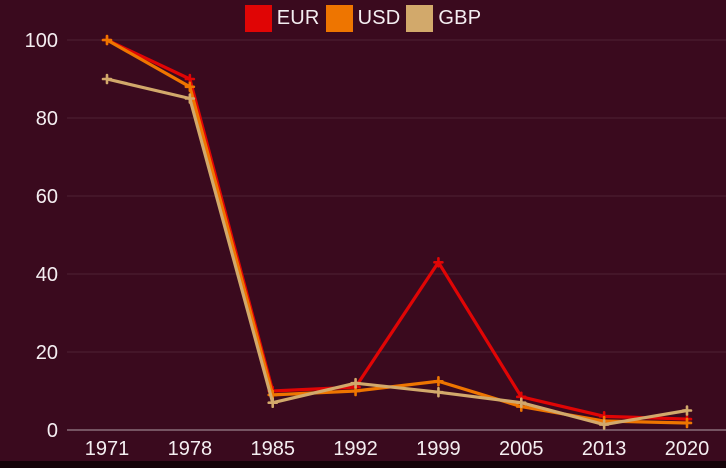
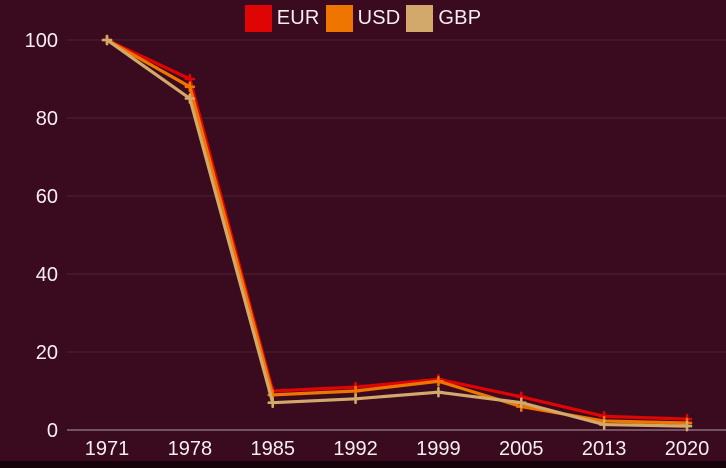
GBP/1971: 90 -> 100
GBP/1992: 12 -> 8
EUR/1999: 43 -> 13
GBP/2020: 5 -> 1
